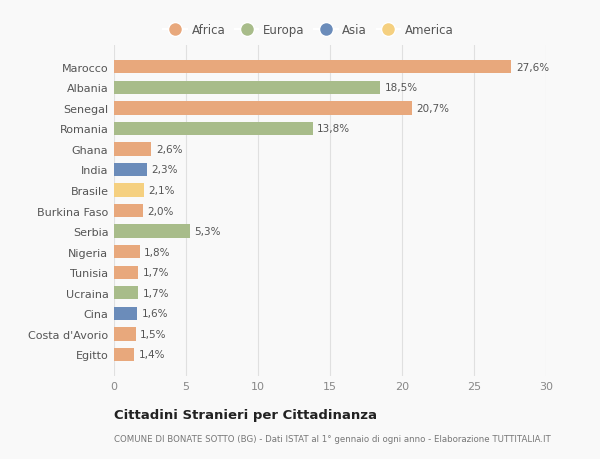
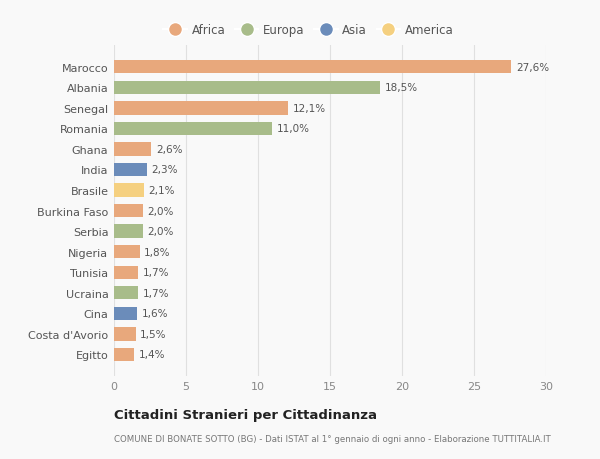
Senegal: 20,7% -> 12,1%
Romania: 13,8% -> 11,0%
Serbia: 5,3% -> 2,0%
